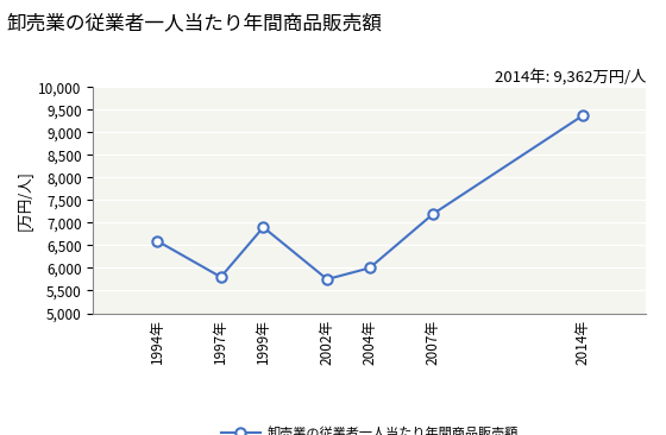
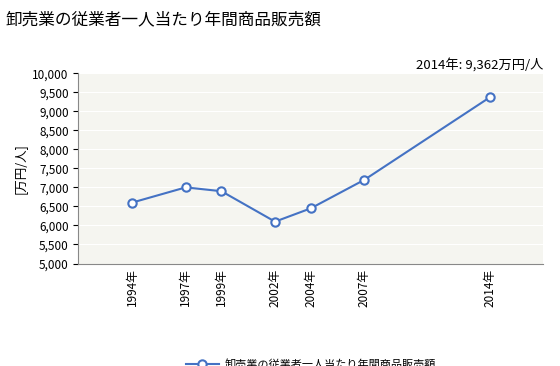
1997年: 5,800 -> 7,000
2002年: 5,750 -> 6,100
2004年: 6,000 -> 6,450
